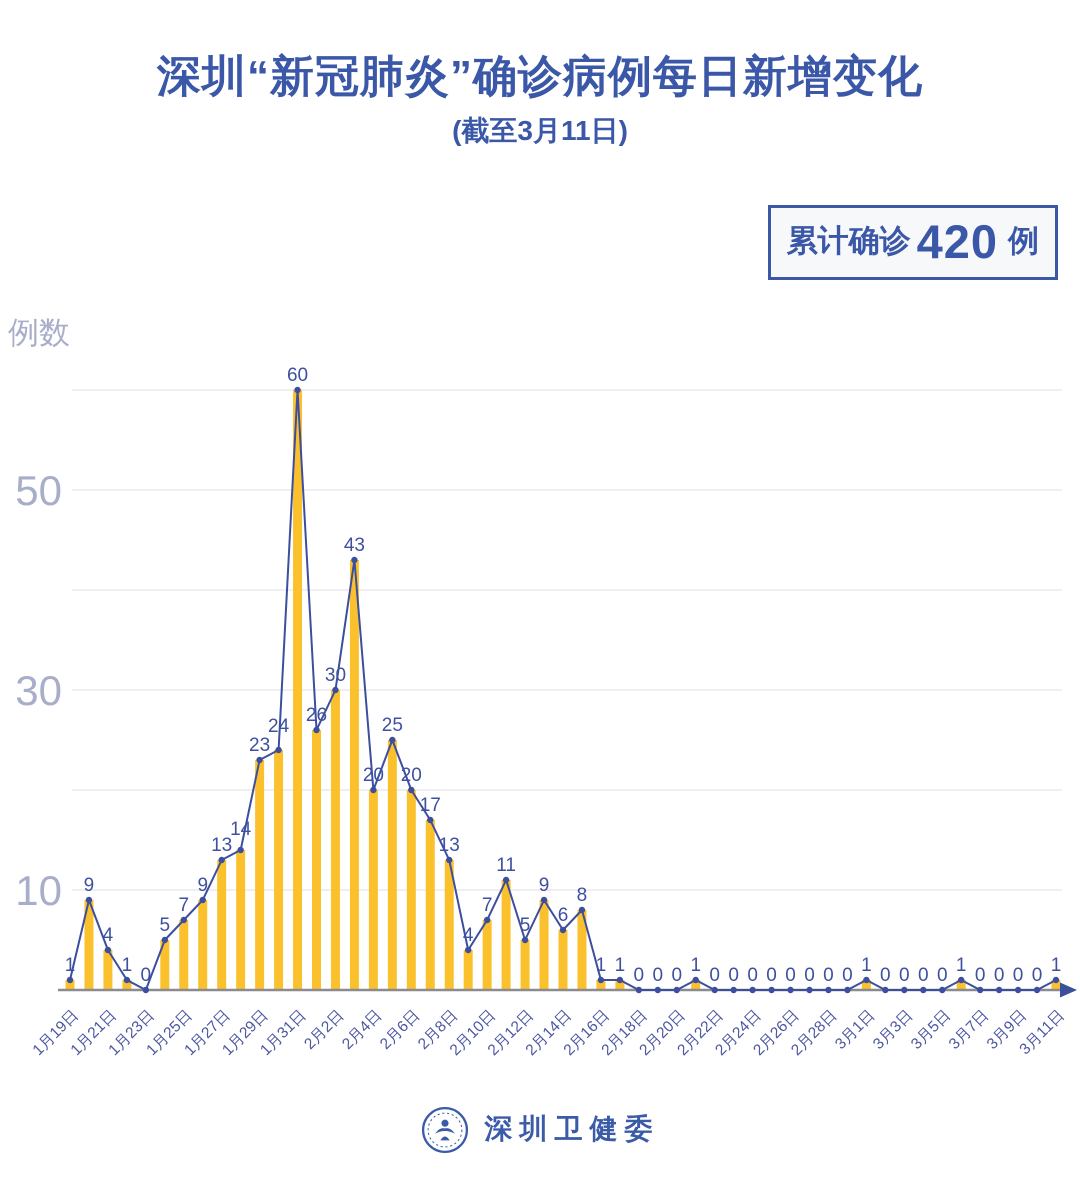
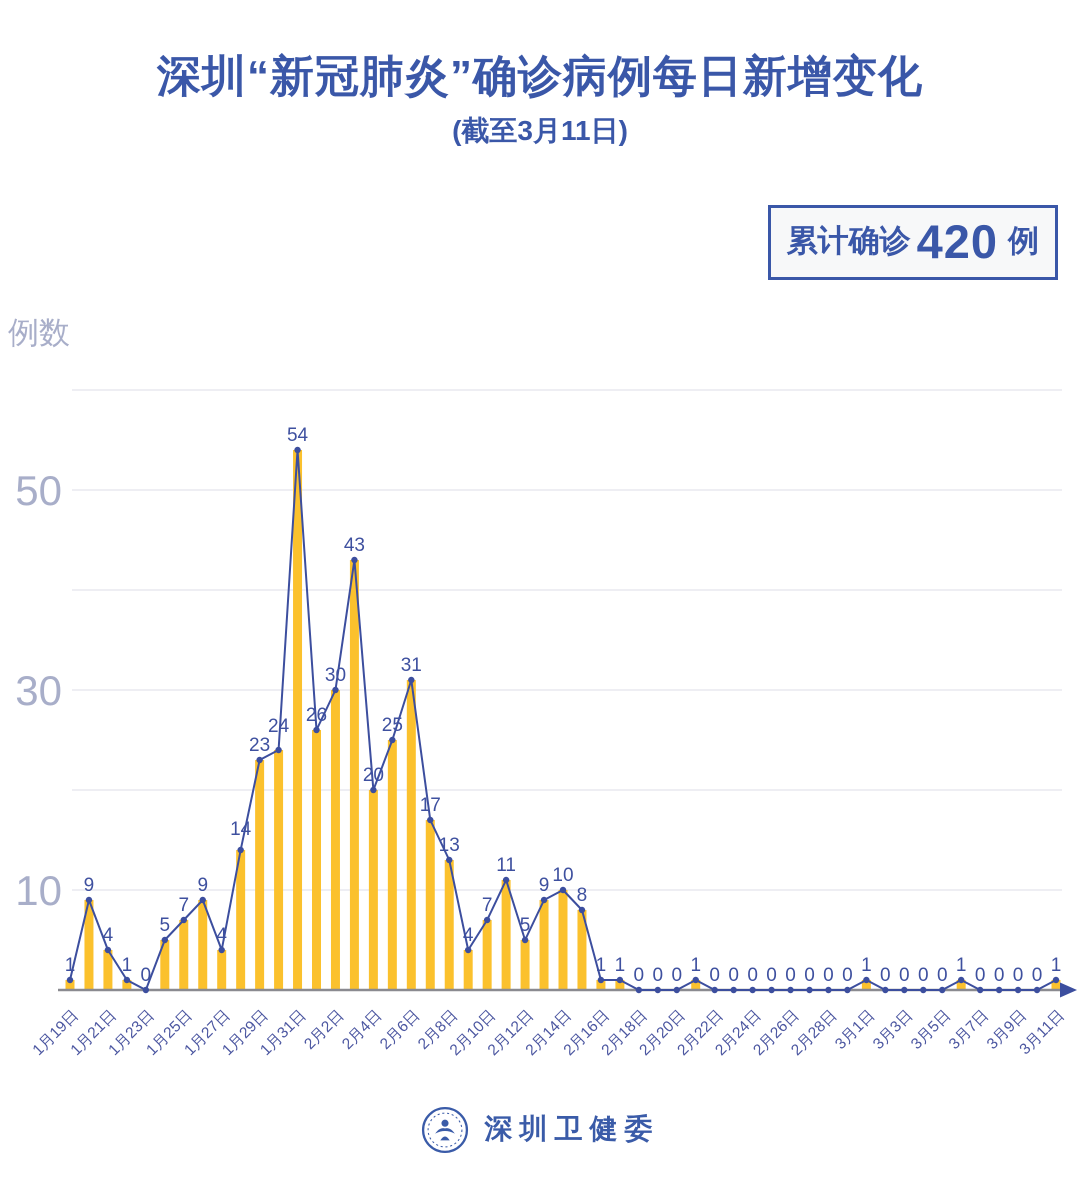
1月27日: 13 -> 4
1月31日: 60 -> 54
2月6日: 20 -> 31
2月14日: 6 -> 10
